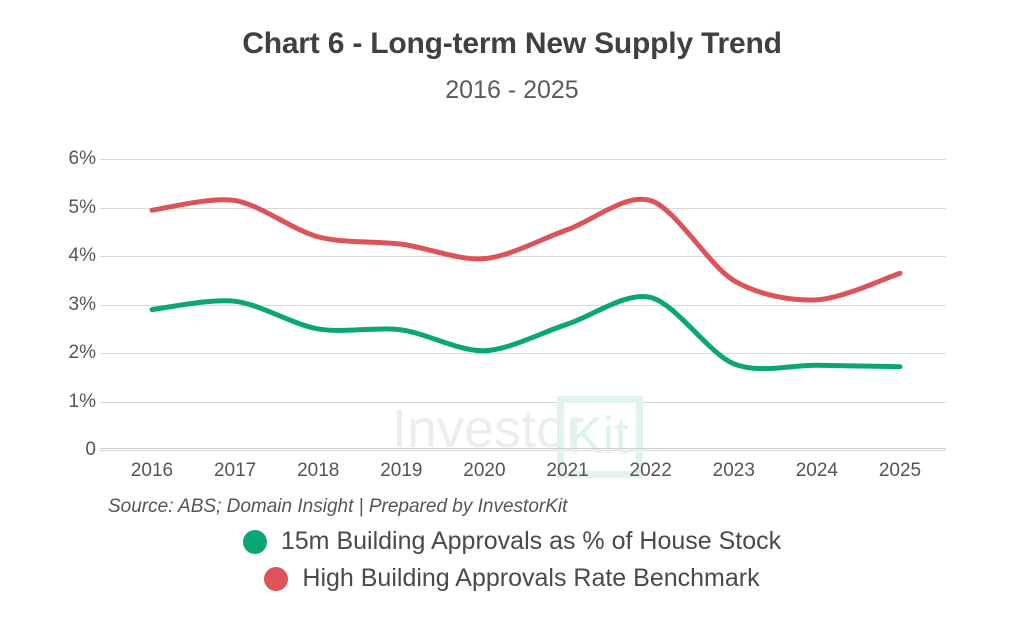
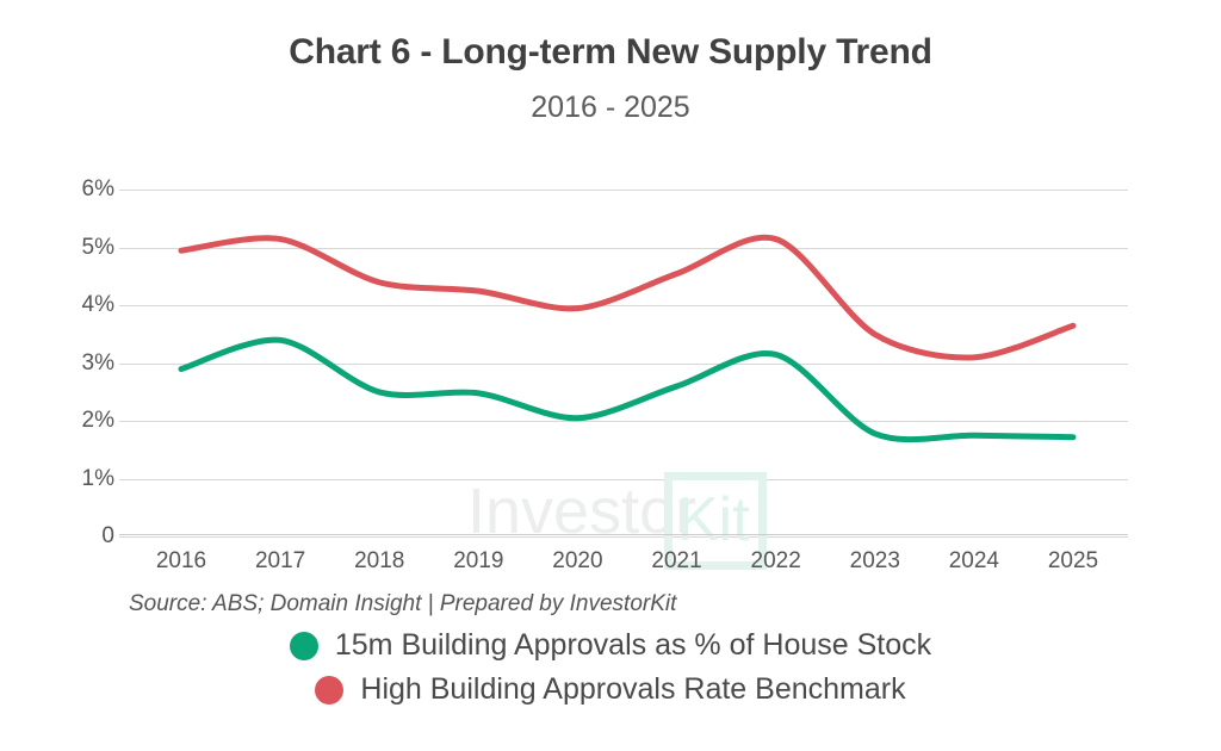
15m Building Approvals as % of House Stock/2017: 3.1% -> 3.4%
